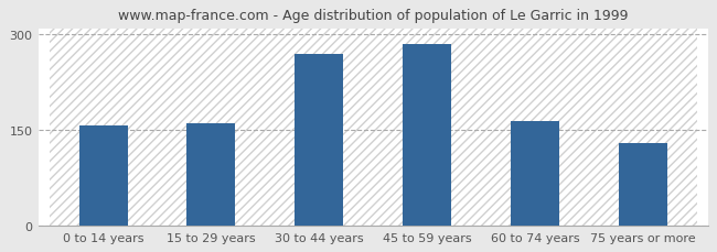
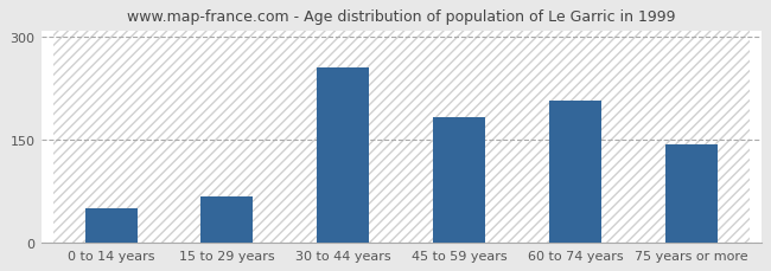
0 to 14 years: 157 -> 50
15 to 29 years: 160 -> 68
30 to 44 years: 270 -> 256
45 to 59 years: 286 -> 184
60 to 74 years: 164 -> 208
75 years or more: 130 -> 144
